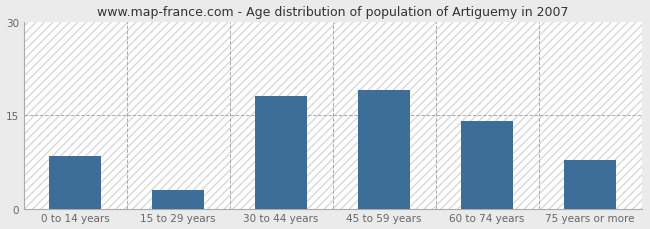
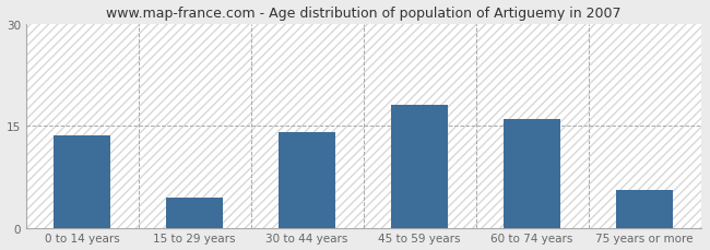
0 to 14 years: 8.4 -> 13.5
15 to 29 years: 3.0 -> 4.5
30 to 44 years: 18.0 -> 14.0
45 to 59 years: 19.0 -> 18.0
60 to 74 years: 14.0 -> 16.0
75 years or more: 7.8 -> 5.5
